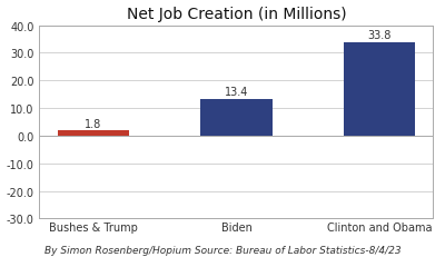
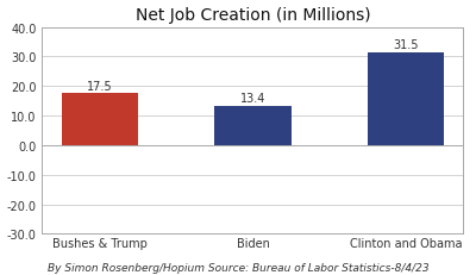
Bushes & Trump: 1.8 -> 17.5
Clinton and Obama: 33.8 -> 31.5
